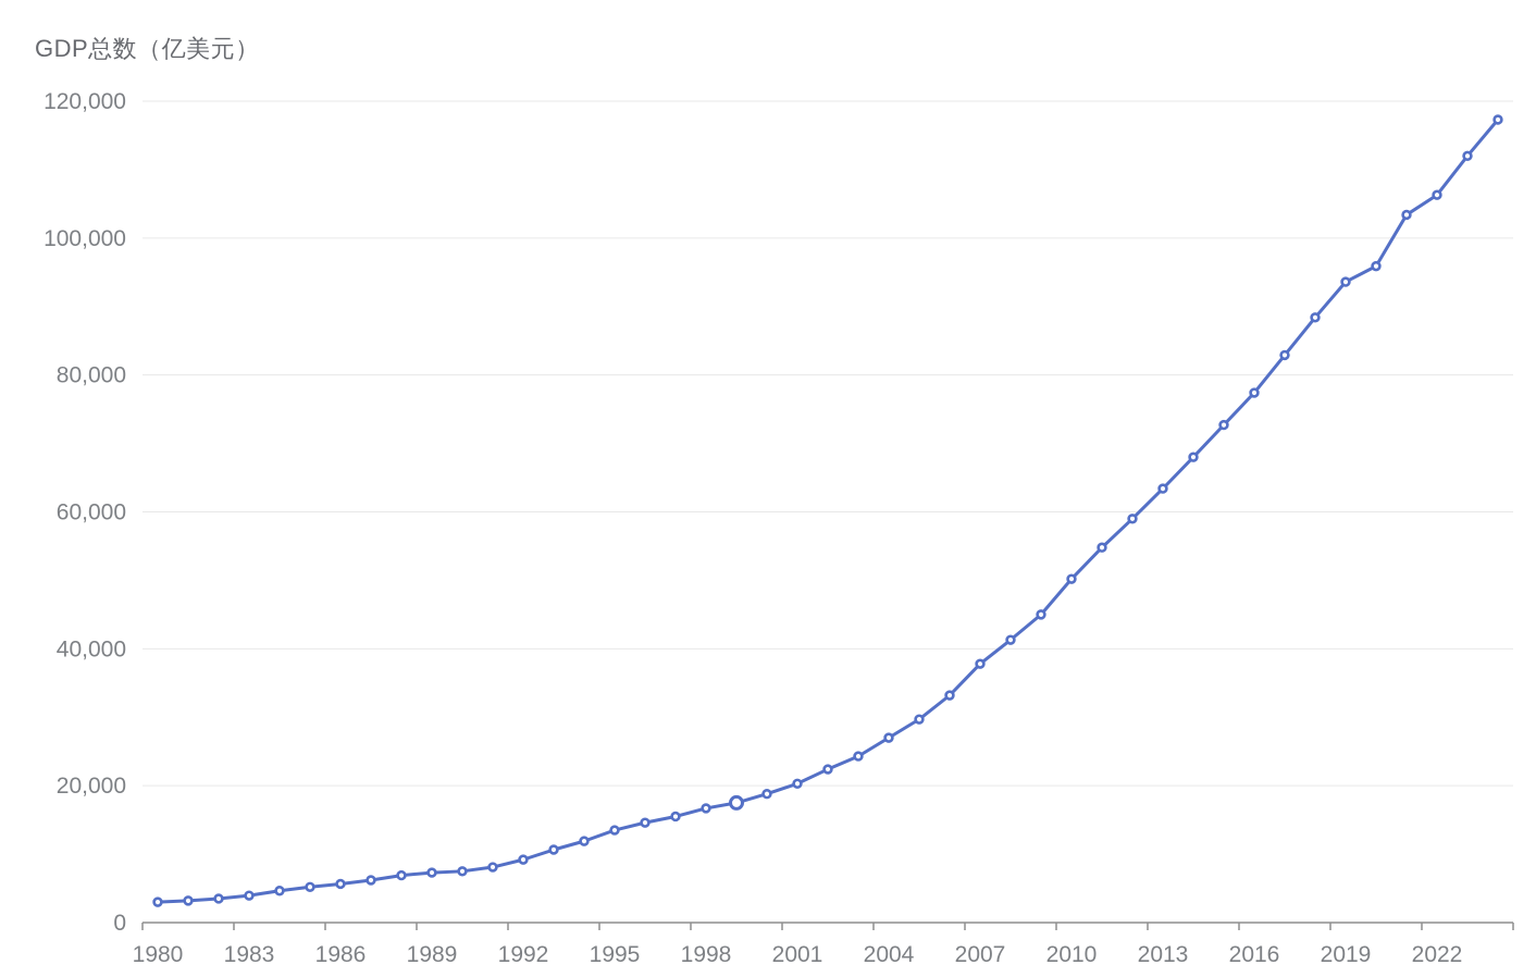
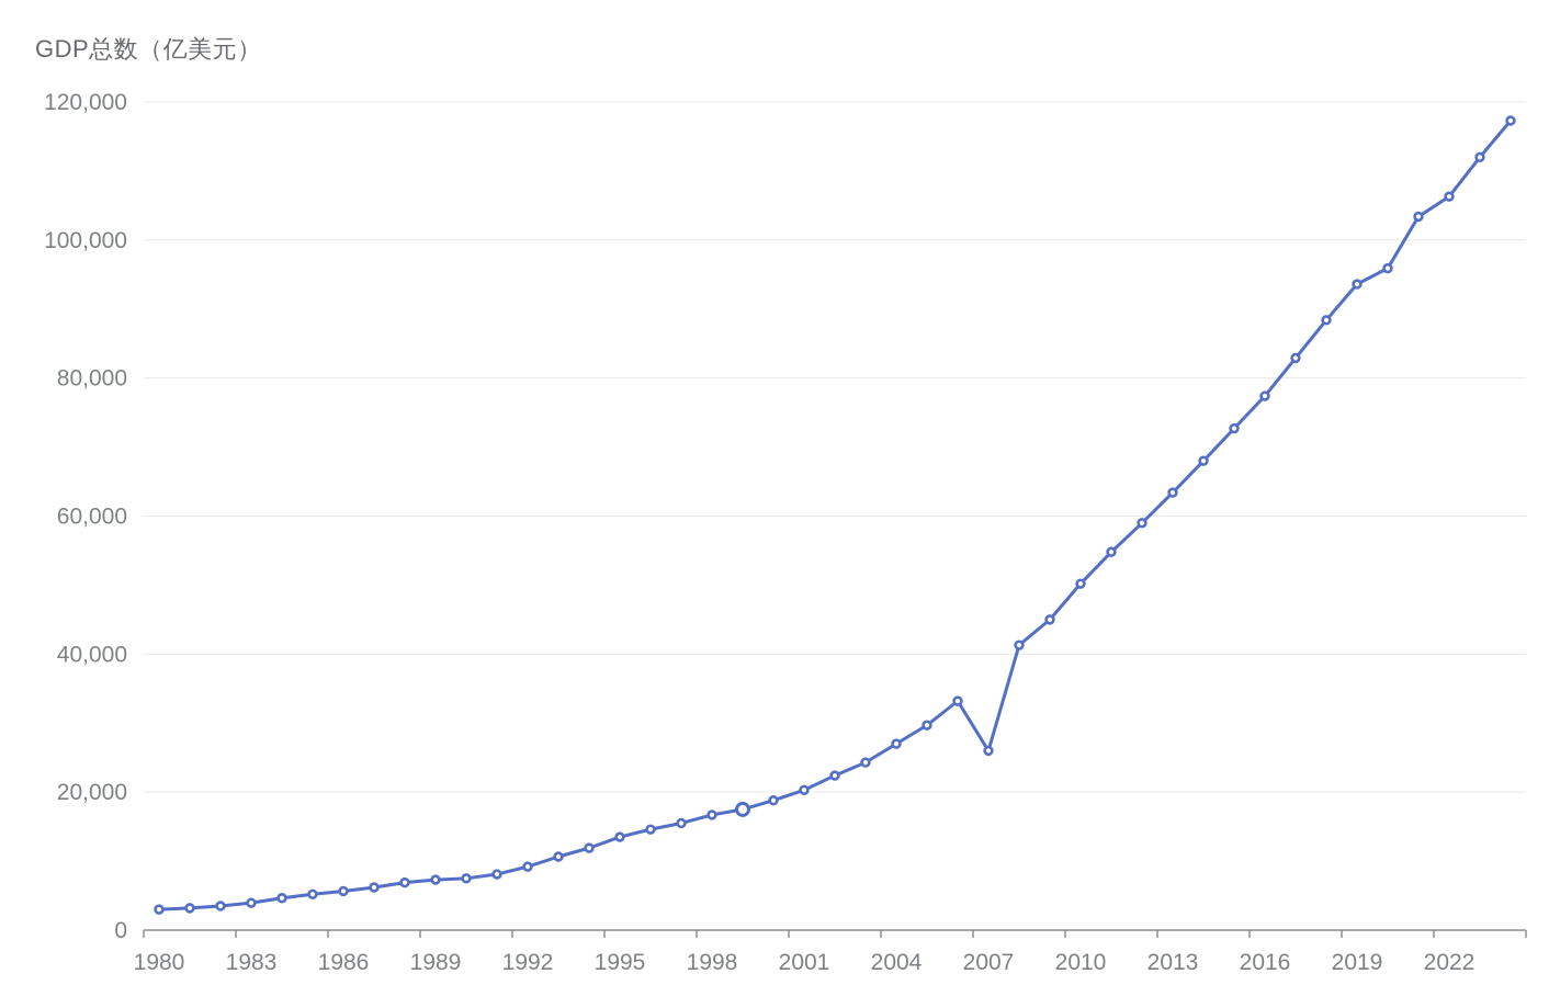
2007: 38000 -> 26000
